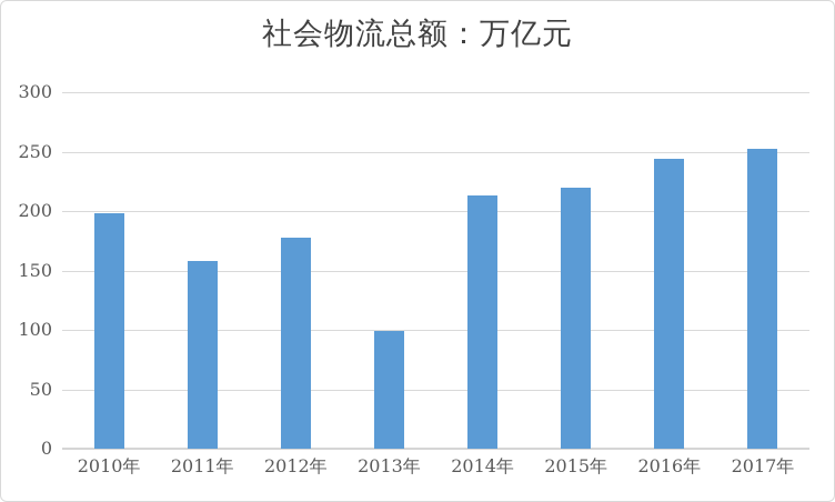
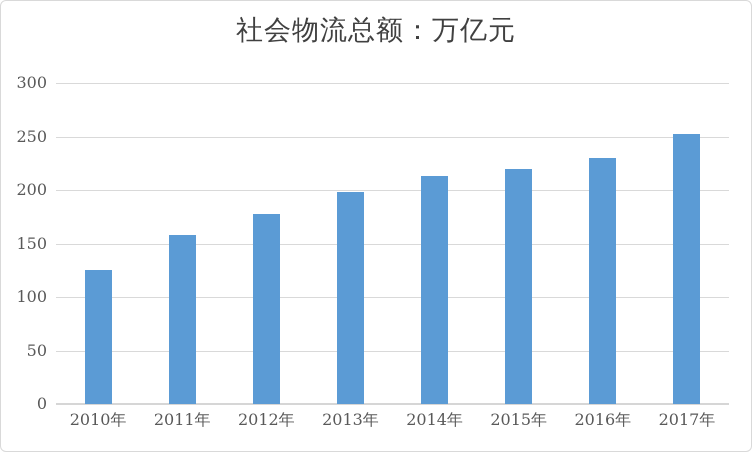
2010年: 198 -> 125
2013年: 99 -> 198
2016年: 244 -> 230
